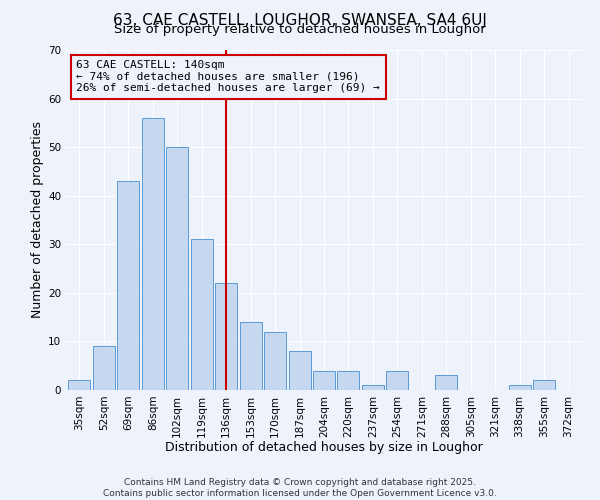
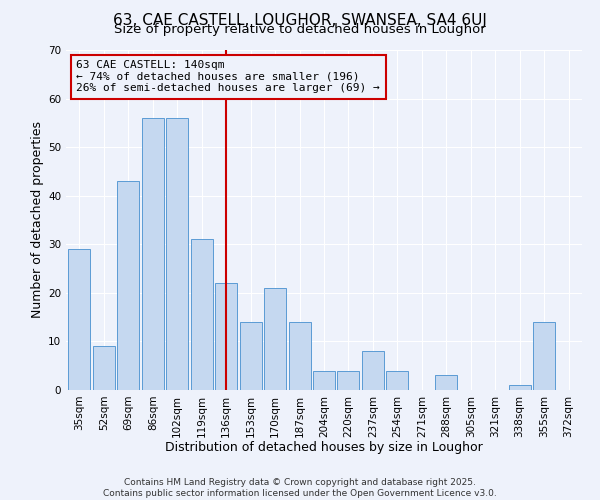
35sqm: 2 -> 29
102sqm: 50 -> 56
170sqm: 12 -> 21
187sqm: 8 -> 14
237sqm: 1 -> 8
355sqm: 2 -> 14
